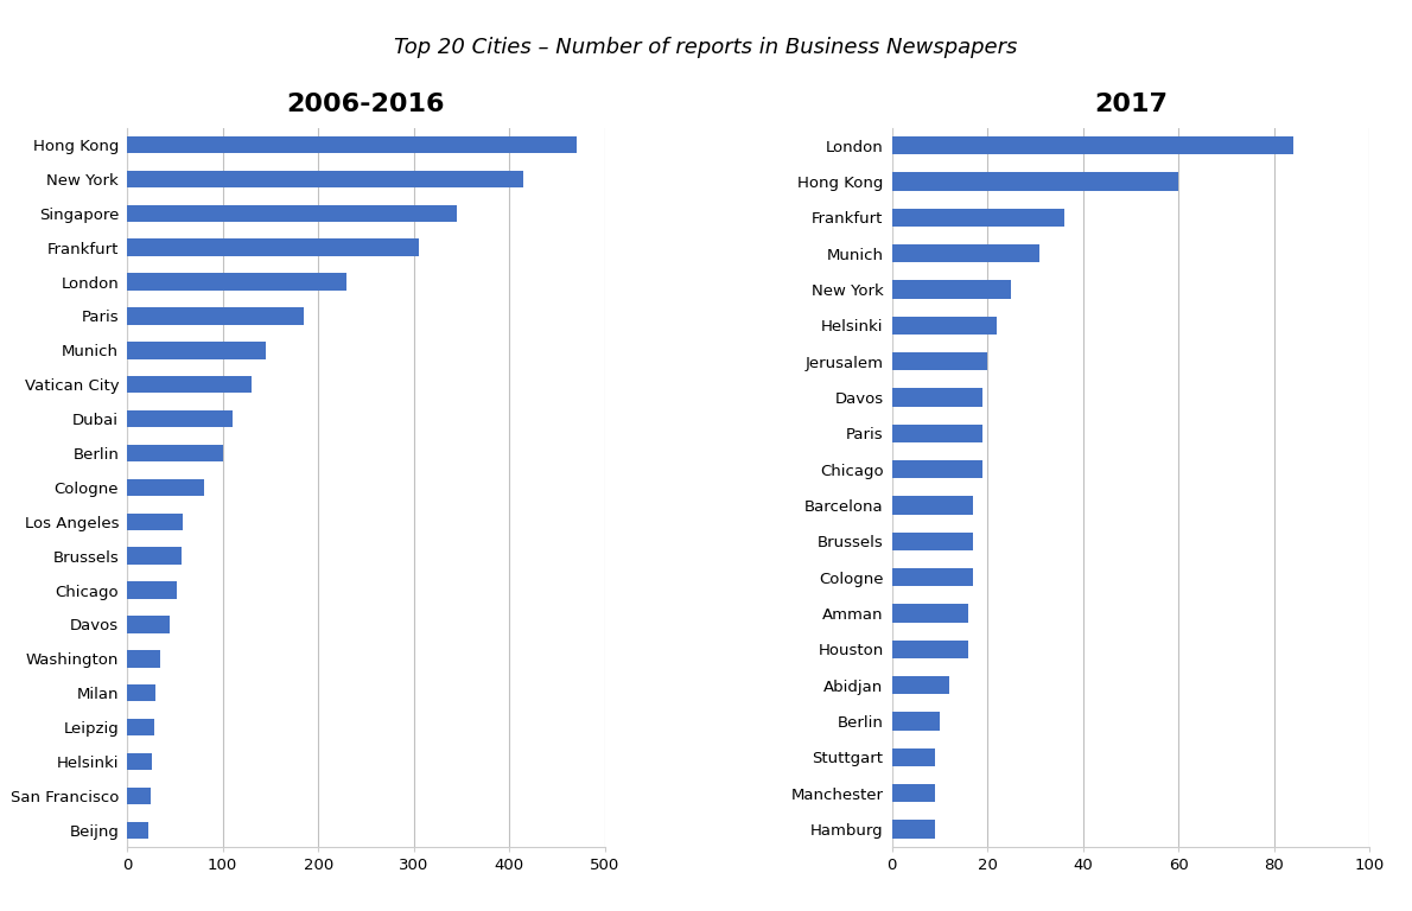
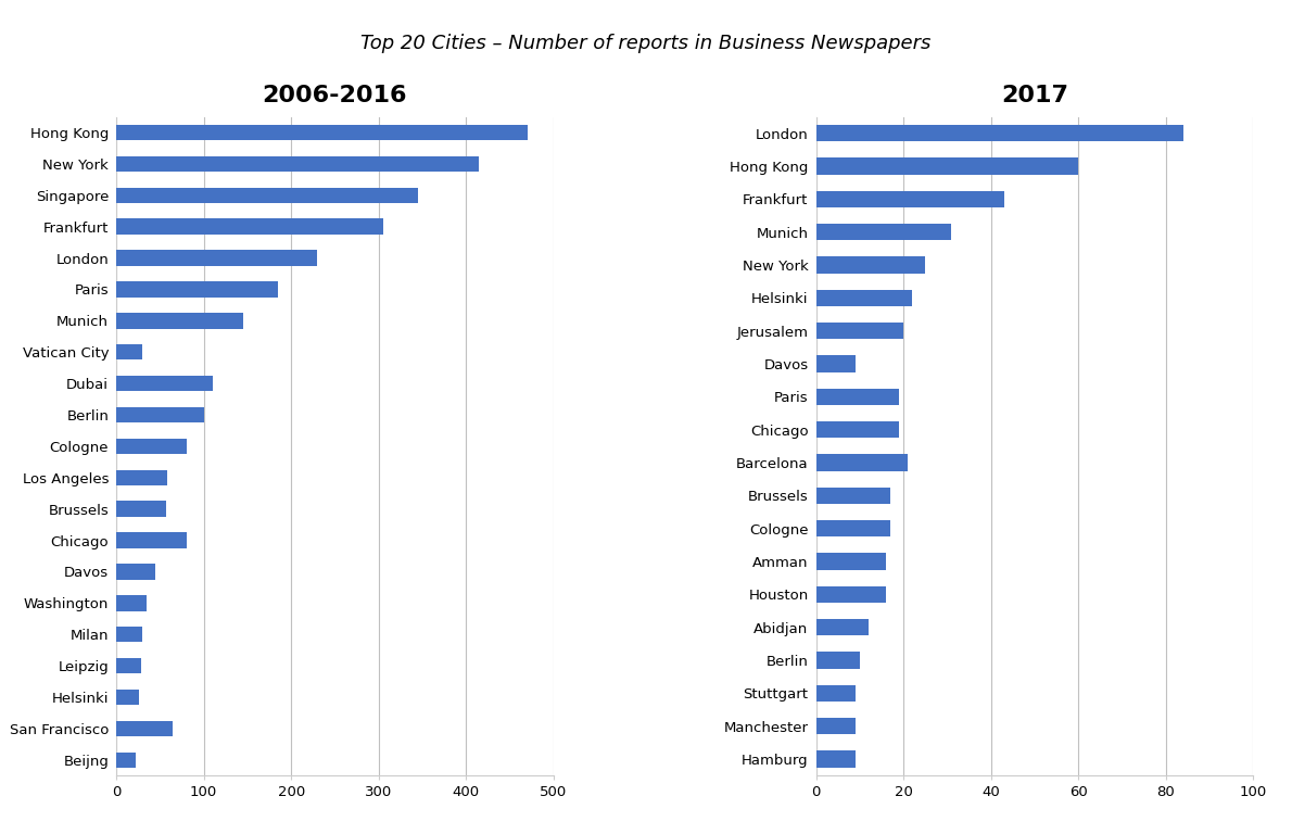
2006-2016/Vatican City: 130 -> 30
2006-2016/Chicago: 52 -> 80
2006-2016/San Francisco: 25 -> 64
2017/Frankfurt: 36 -> 43
2017/Davos: 19 -> 9
2017/Barcelona: 17 -> 21
